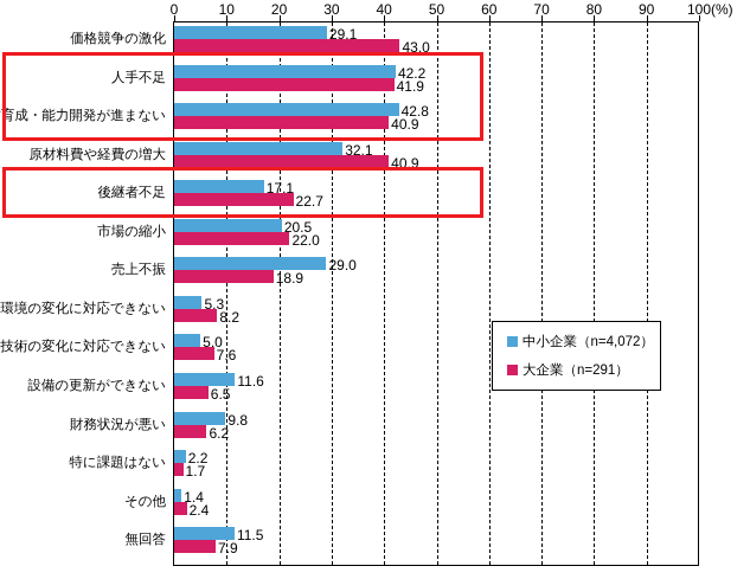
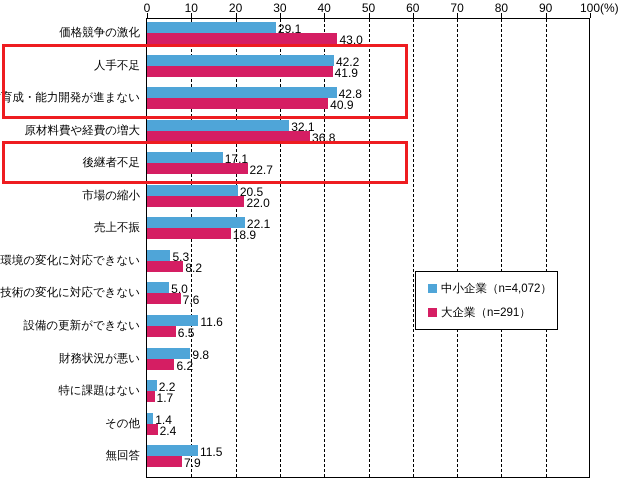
大企業（n=291）/原材料費や経費の増大: 40.9 -> 36.8
中小企業（n=4,072）/売上不振: 29.0 -> 22.1
